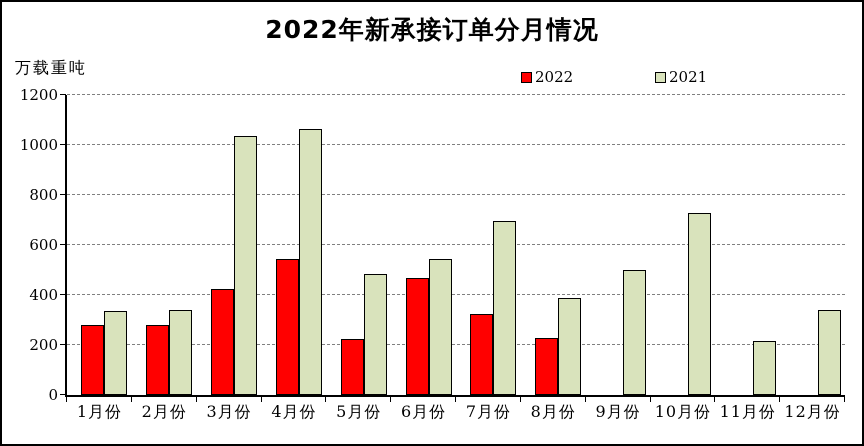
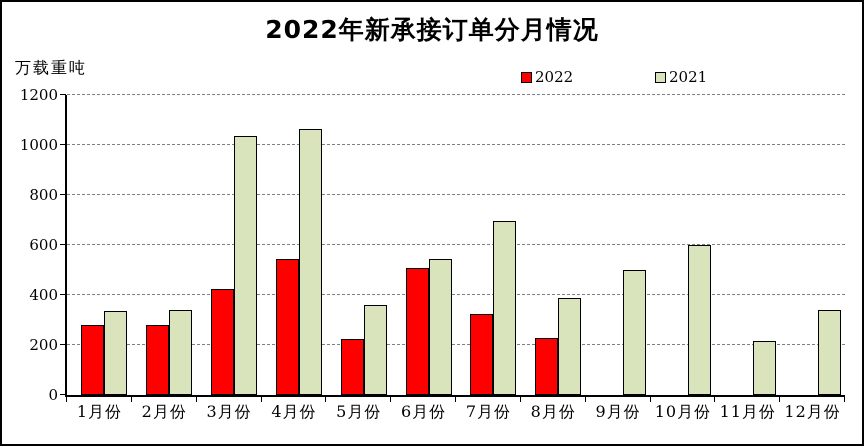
2021/5月份: 480 -> 360
2022/6月份: 470 -> 510
2021/10月份: 730 -> 600
